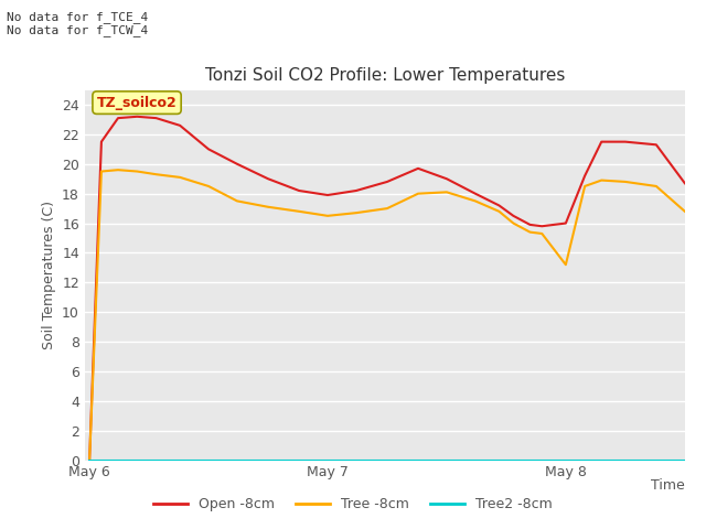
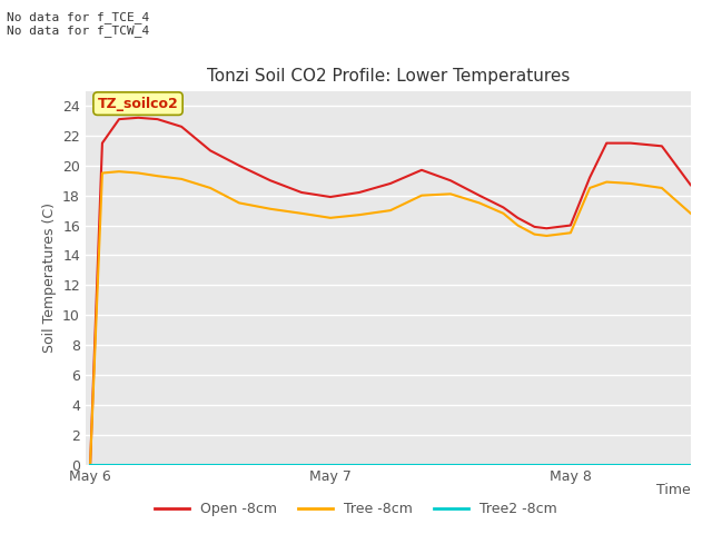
Tree -8cm/May 8: 13.2 -> 15.5
